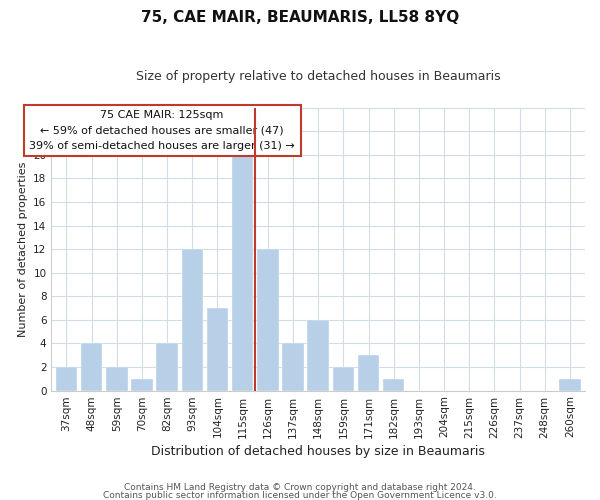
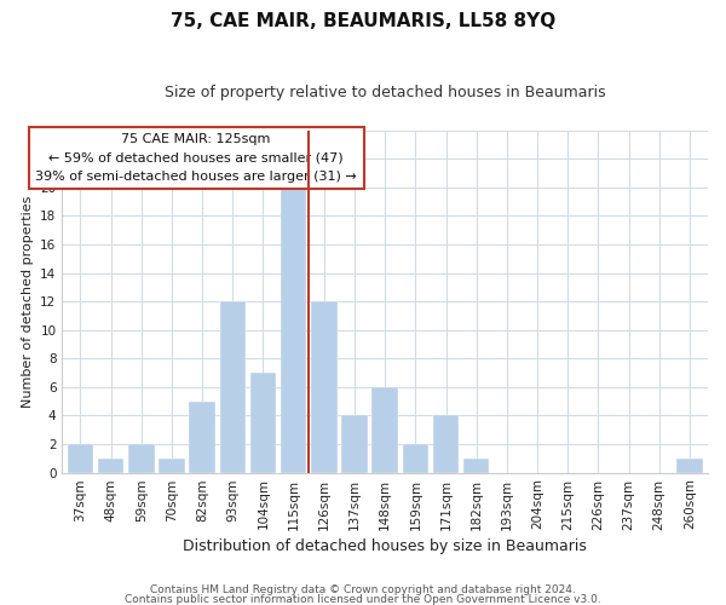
48sqm: 4 -> 1
82sqm: 4 -> 5
171sqm: 3 -> 4
